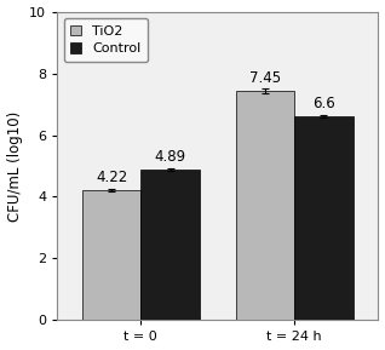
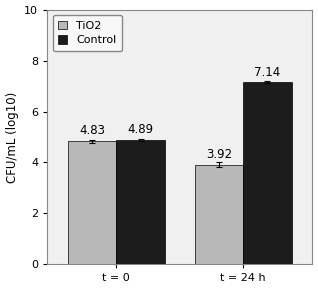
TiO2/t = 0: 4.22 -> 4.83
TiO2/t = 24 h: 7.45 -> 3.92
Control/t = 24 h: 6.6 -> 7.14
